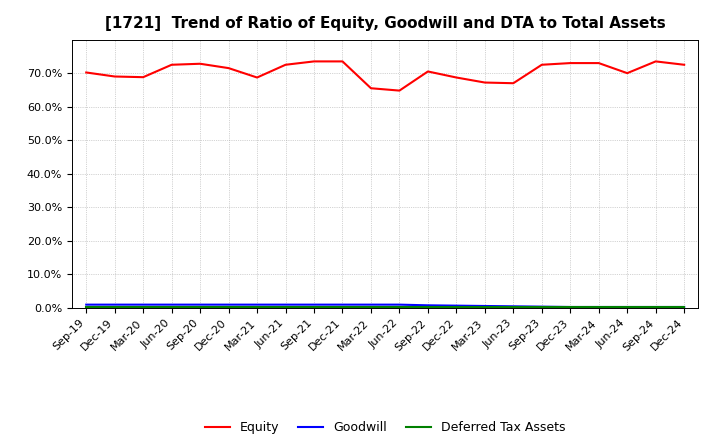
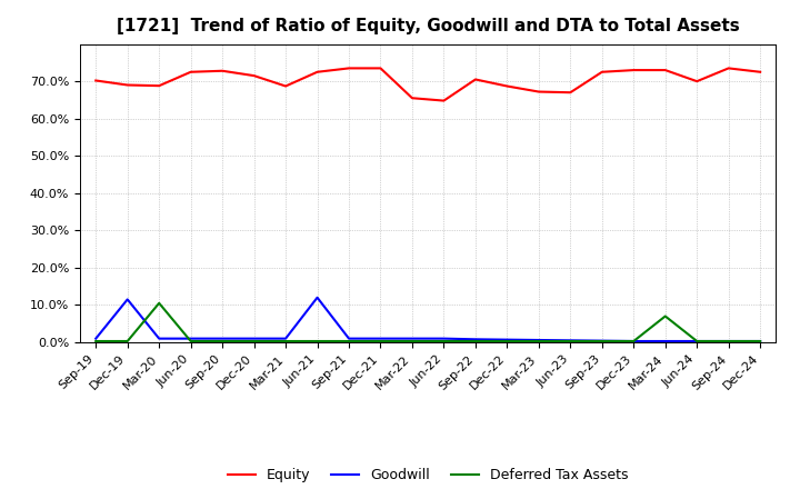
Goodwill/Dec-19: 1.0% -> 11.5%
Deferred Tax Assets/Mar-20: 0.3% -> 10.5%
Goodwill/Jun-21: 1.0% -> 12.0%
Deferred Tax Assets/Mar-24: 0.3% -> 7.0%
